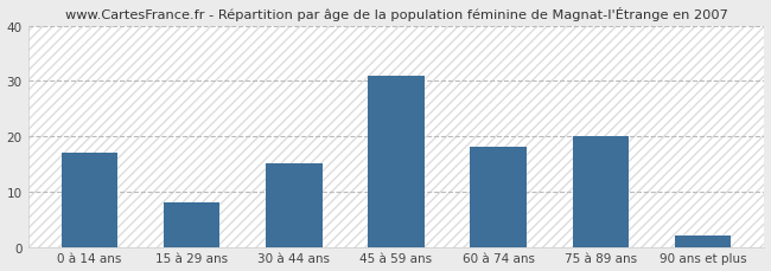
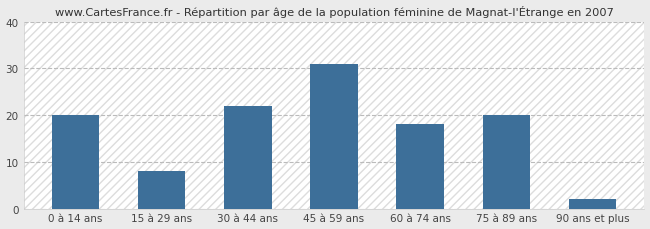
0 à 14 ans: 17 -> 20
30 à 44 ans: 15 -> 22
